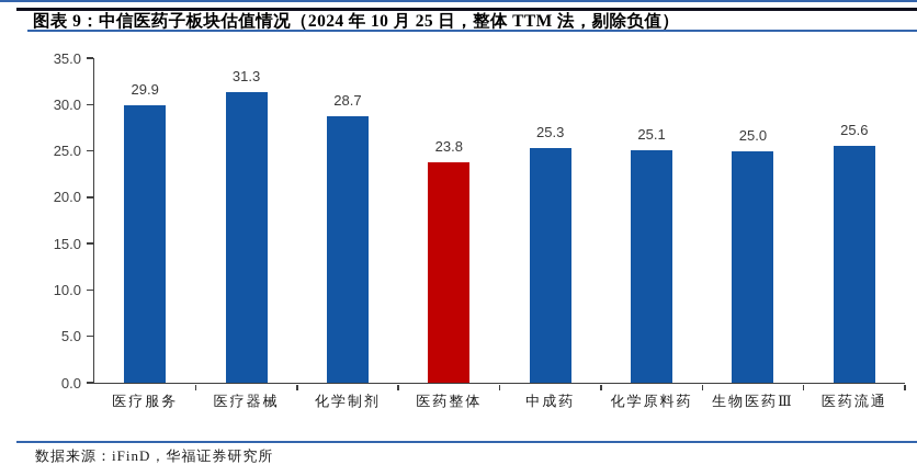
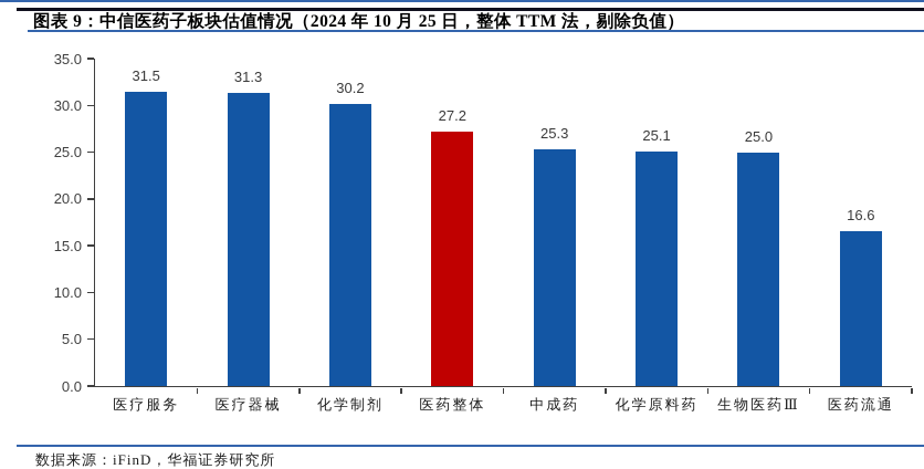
医疗服务: 29.9 -> 31.5
化学制剂: 28.7 -> 30.2
医药整体: 23.8 -> 27.2
医药流通: 25.6 -> 16.6
